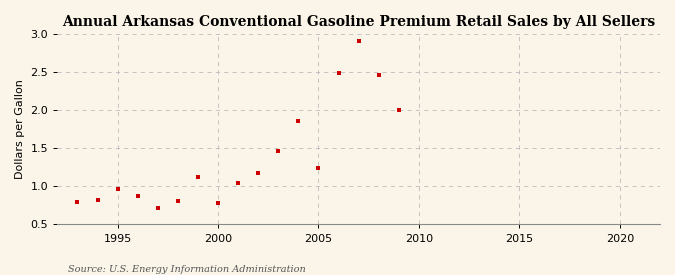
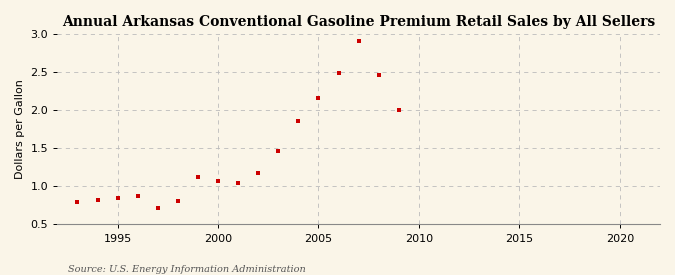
1995: 0.96 -> 0.85
2000: 0.78 -> 1.07
2005: 1.24 -> 2.16
